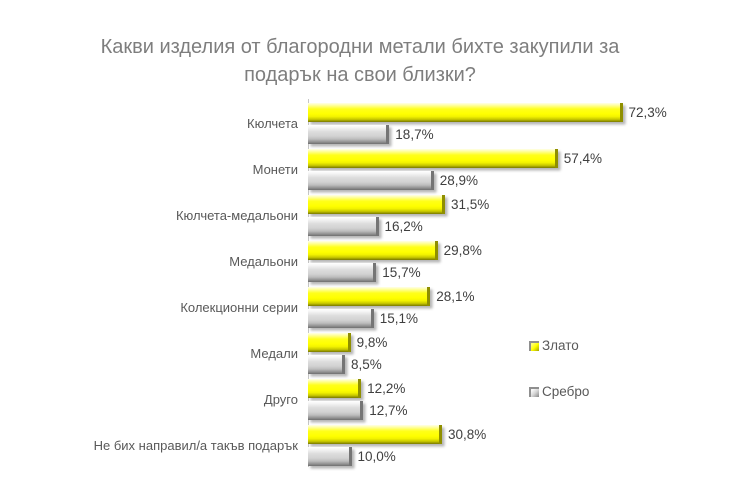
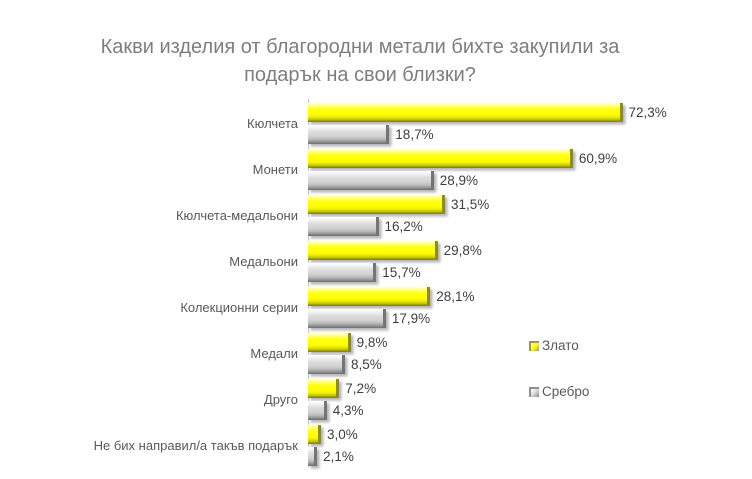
Злато/Монети: 57,4% -> 60,9%
Сребро/Колекционни серии: 15,1% -> 17,9%
Злато/Друго: 12,2% -> 7,2%
Сребро/Друго: 12,7% -> 4,3%
Злато/Не бих направил/а такъв подарък: 30,8% -> 3,0%
Сребро/Не бих направил/а такъв подарък: 10,0% -> 2,1%
